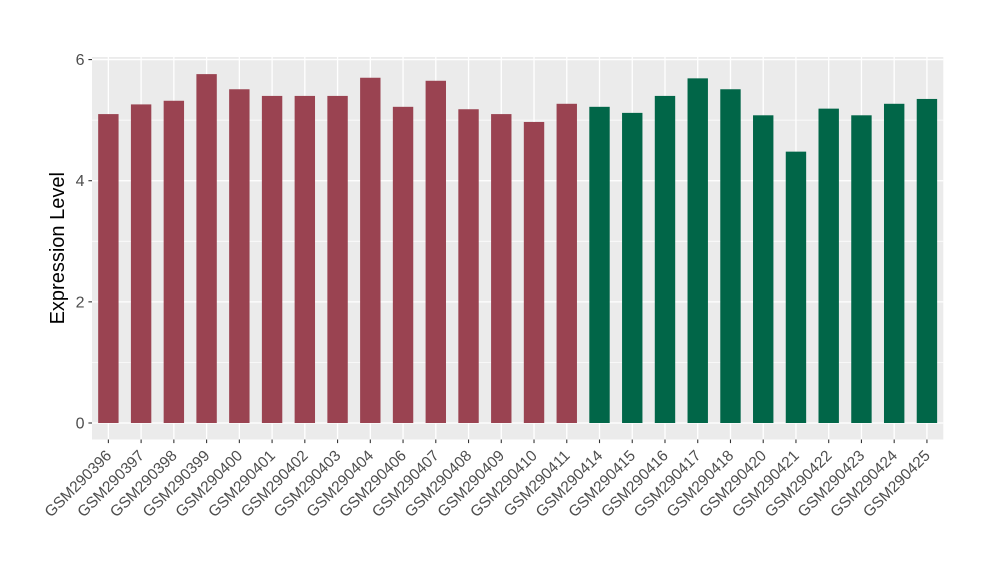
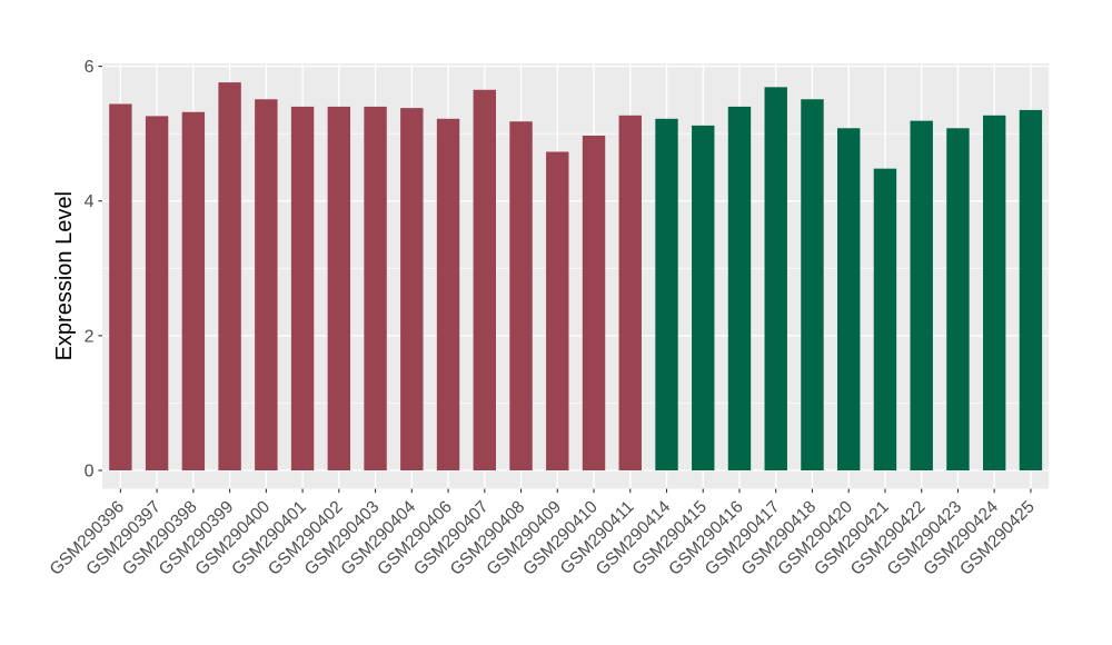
GSM290396: 5.1 -> 5.4
GSM290404: 5.7 -> 5.4
GSM290409: 5.1 -> 4.7
